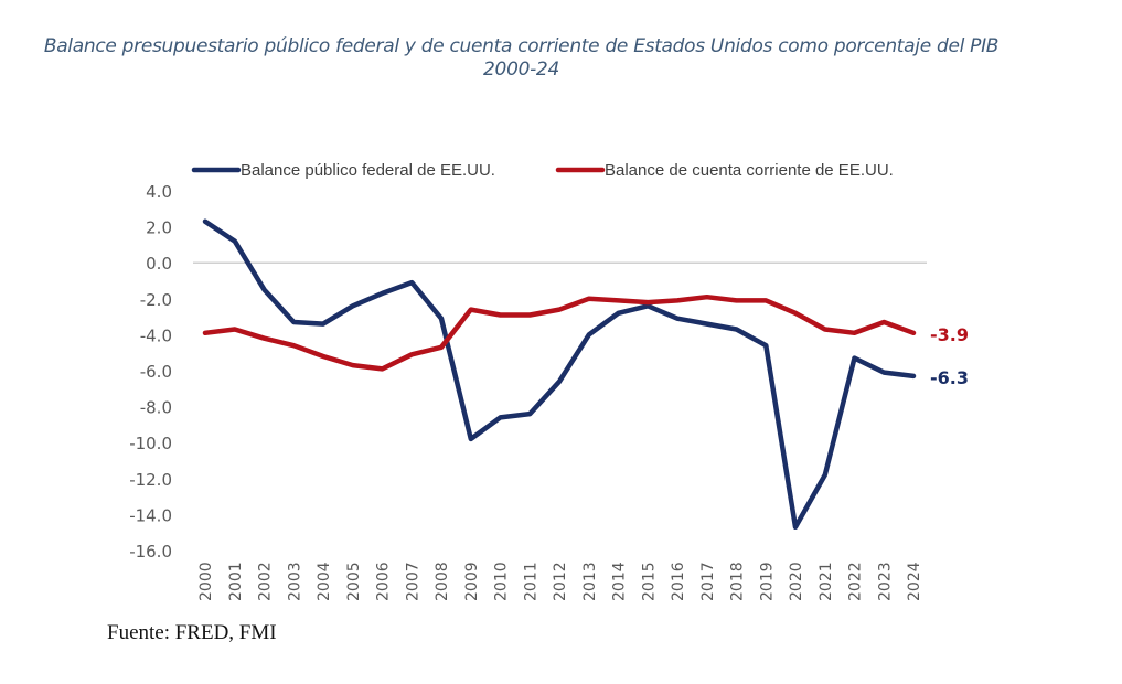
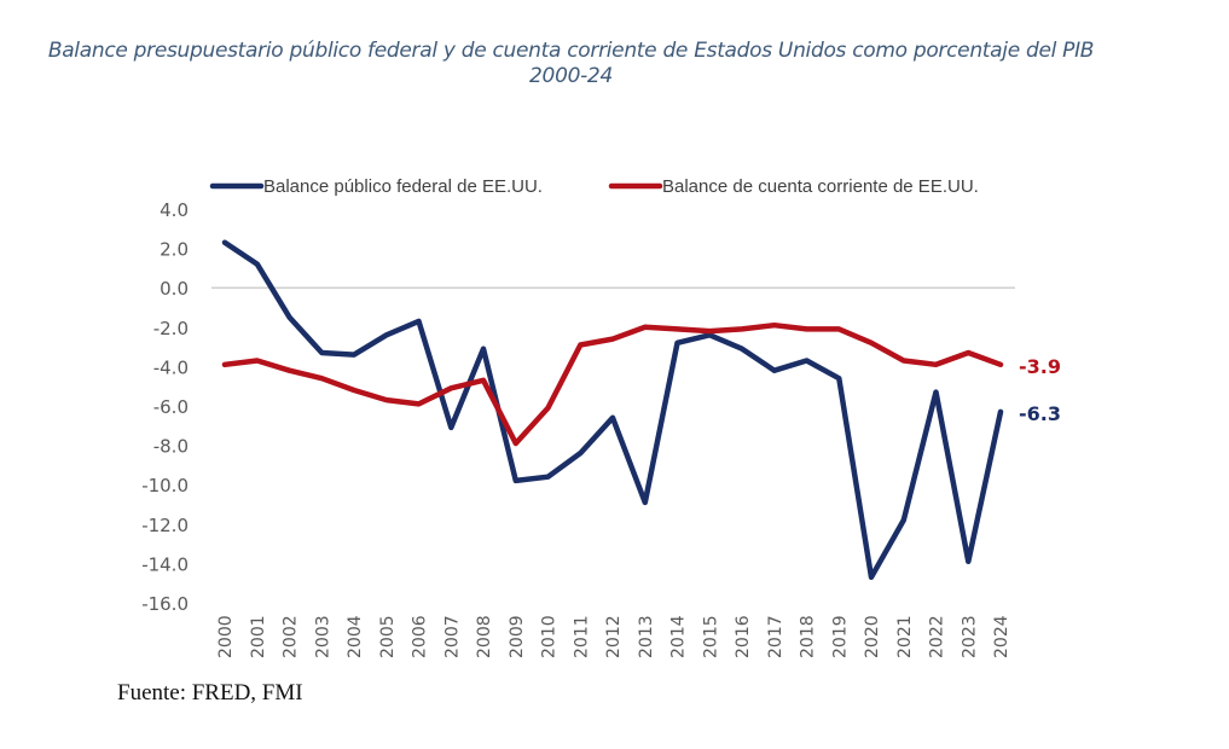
Balance público federal de EE.UU./2007: -1.1 -> -7.1
Balance de cuenta corriente de EE.UU./2009: -2.6 -> -7.9
Balance público federal de EE.UU./2010: -8.6 -> -9.6
Balance de cuenta corriente de EE.UU./2010: -2.9 -> -6.1
Balance público federal de EE.UU./2013: -4.0 -> -10.9
Balance público federal de EE.UU./2017: -3.4 -> -4.2
Balance público federal de EE.UU./2023: -6.1 -> -13.9
